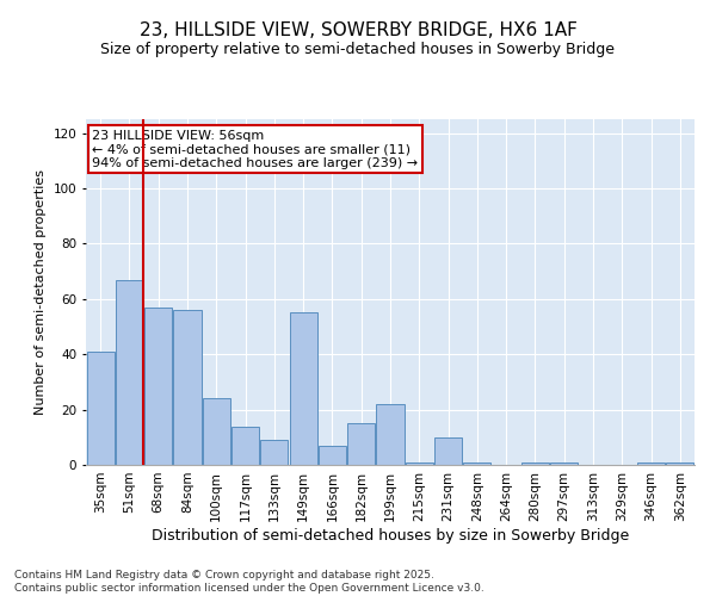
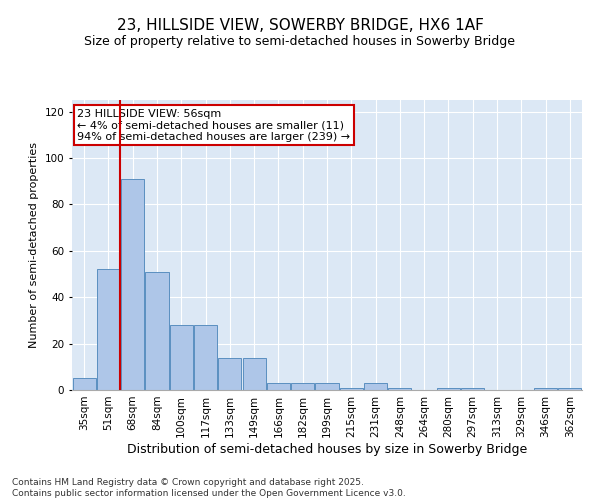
35sqm: 41 -> 5
51sqm: 67 -> 52
68sqm: 57 -> 91
84sqm: 56 -> 51
100sqm: 24 -> 28
117sqm: 14 -> 28
133sqm: 9 -> 14
149sqm: 55 -> 14
166sqm: 7 -> 3
182sqm: 15 -> 3
199sqm: 22 -> 3
231sqm: 10 -> 3
